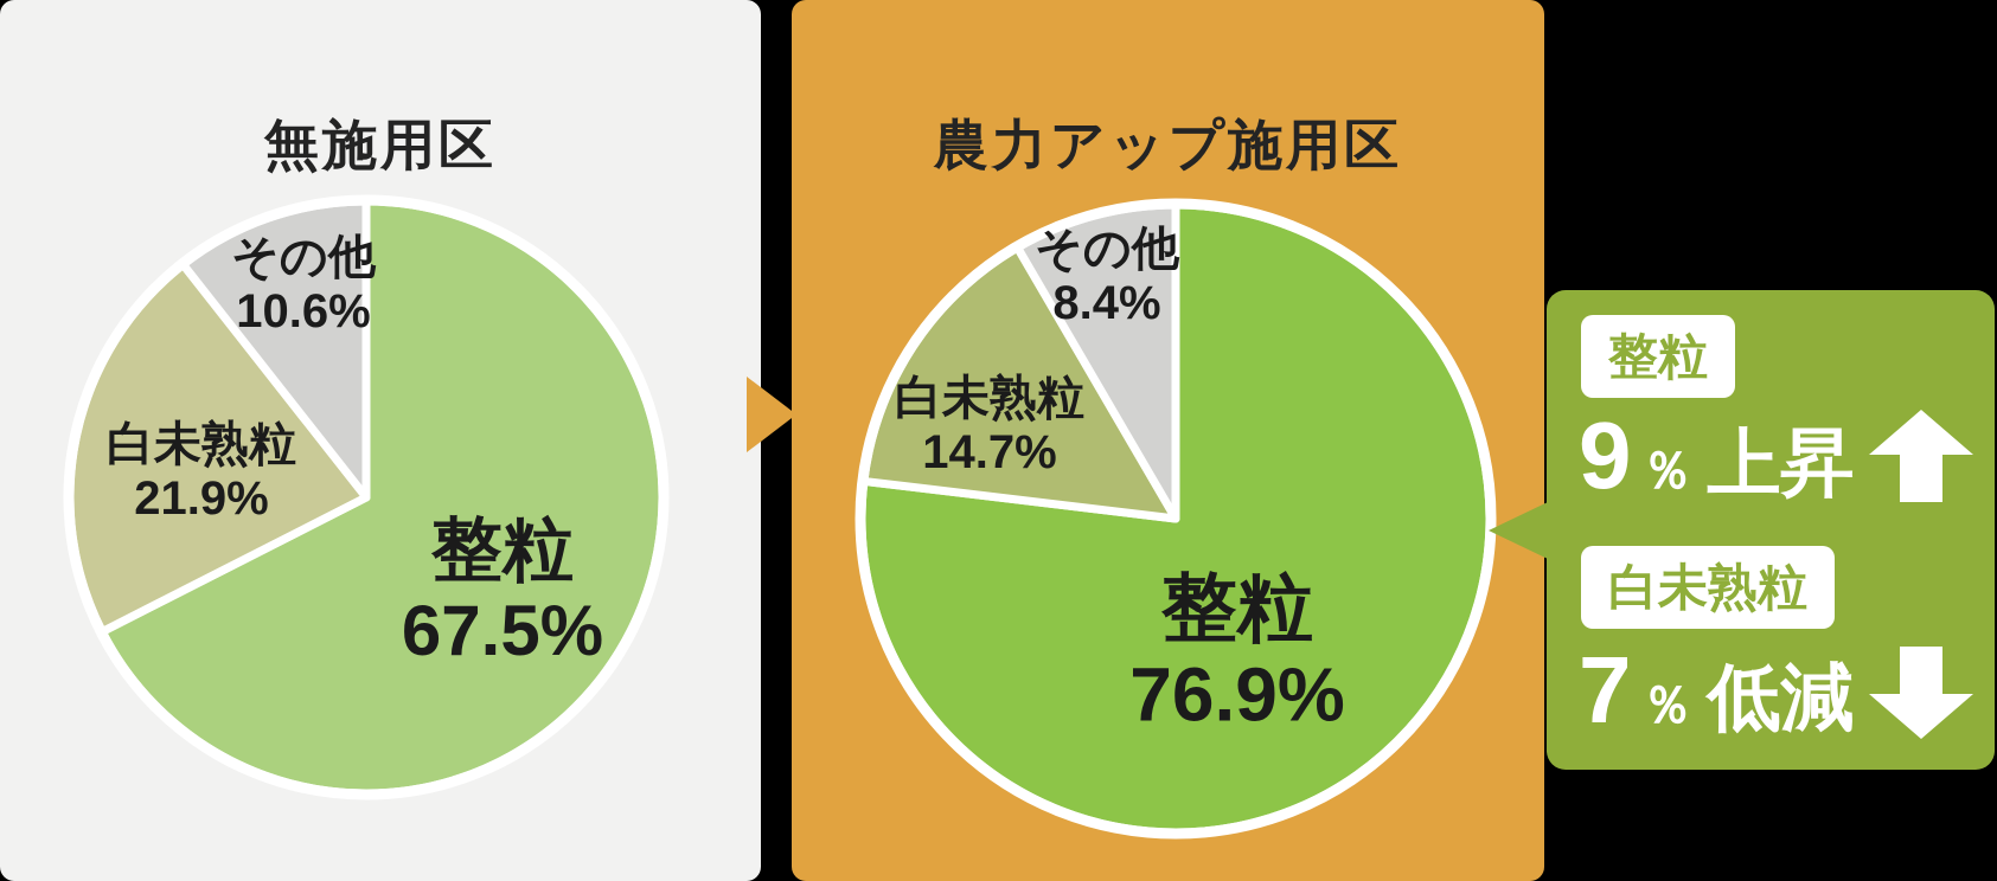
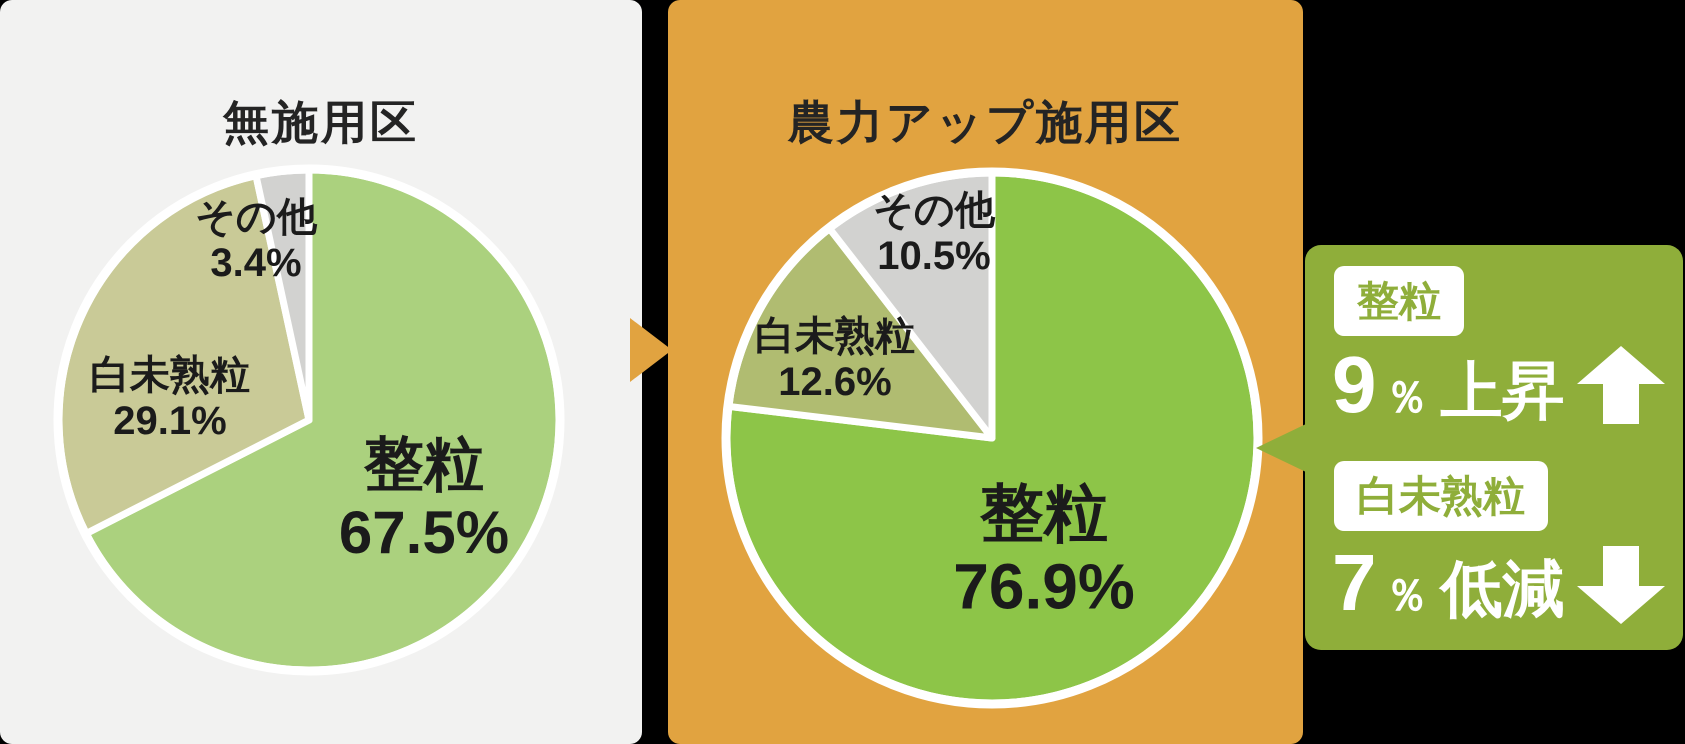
無施用区/白未熟粒: 21.9% -> 29.1%
無施用区/その他: 10.6% -> 3.4%
農力アップ施用区/白未熟粒: 14.7% -> 12.6%
農力アップ施用区/その他: 8.4% -> 10.5%
